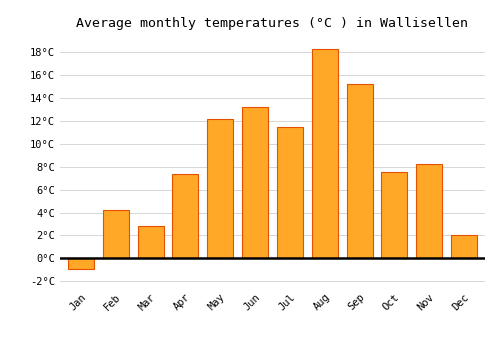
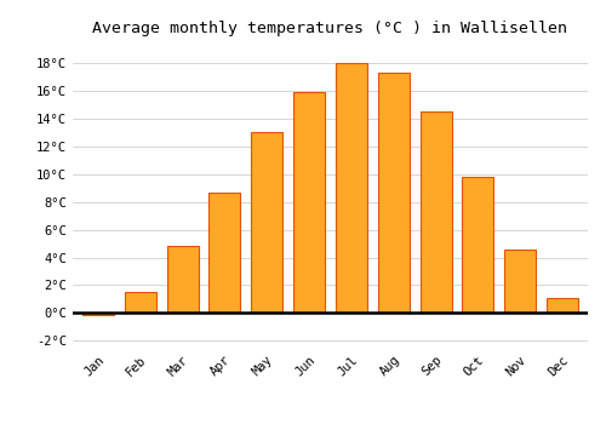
Jan: -0.9°C -> -0.1°C
Feb: 4.2°C -> 1.5°C
Mar: 2.8°C -> 4.8°C
Apr: 7.4°C -> 8.7°C
May: 12.2°C -> 13.0°C
Jun: 13.2°C -> 15.9°C
Jul: 11.5°C -> 18.0°C
Aug: 18.3°C -> 17.3°C
Sep: 15.2°C -> 14.5°C
Oct: 7.5°C -> 9.8°C
Nov: 8.2°C -> 4.6°C
Dec: 2.0°C -> 1.1°C
